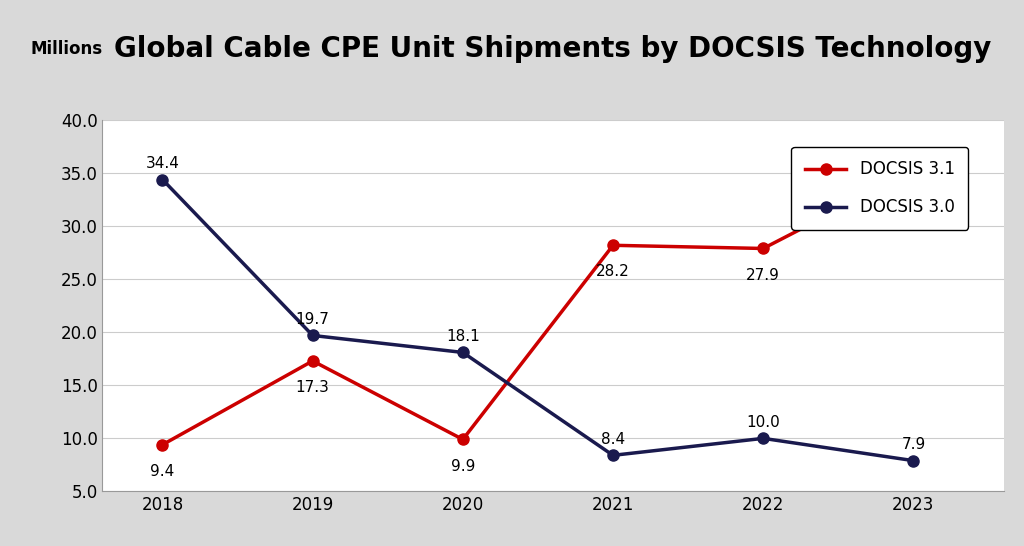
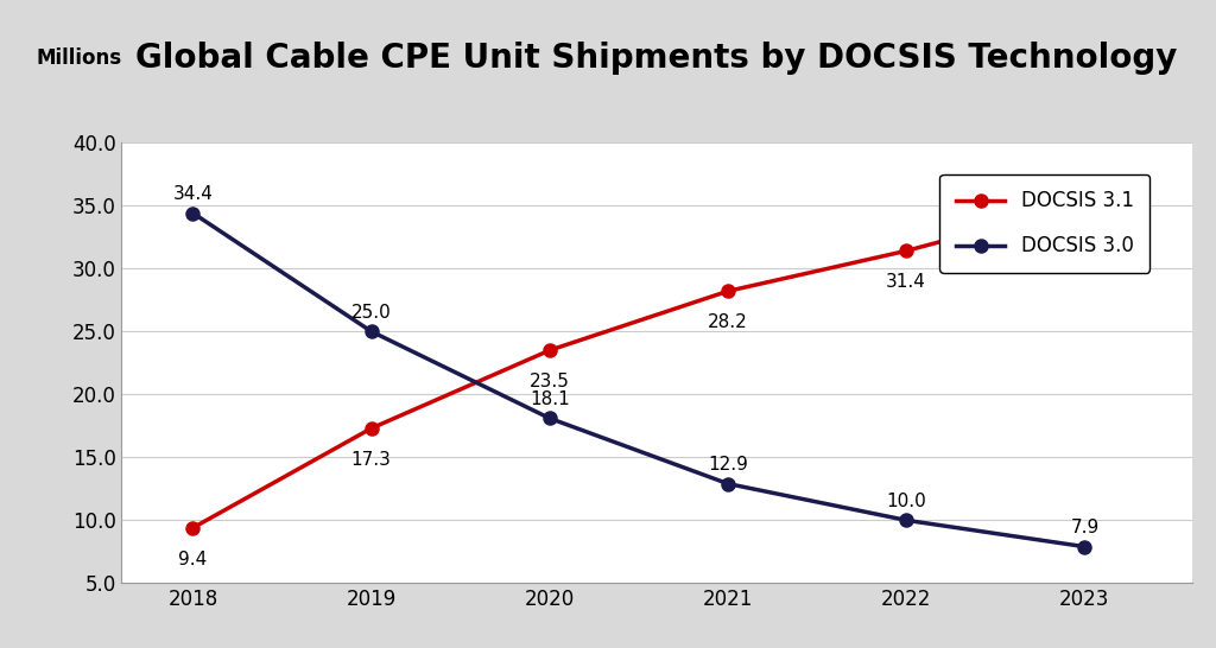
DOCSIS 3.0/2019: 19.7 -> 25.0
DOCSIS 3.1/2020: 9.9 -> 23.5
DOCSIS 3.0/2021: 8.4 -> 12.9
DOCSIS 3.1/2022: 27.9 -> 31.4
